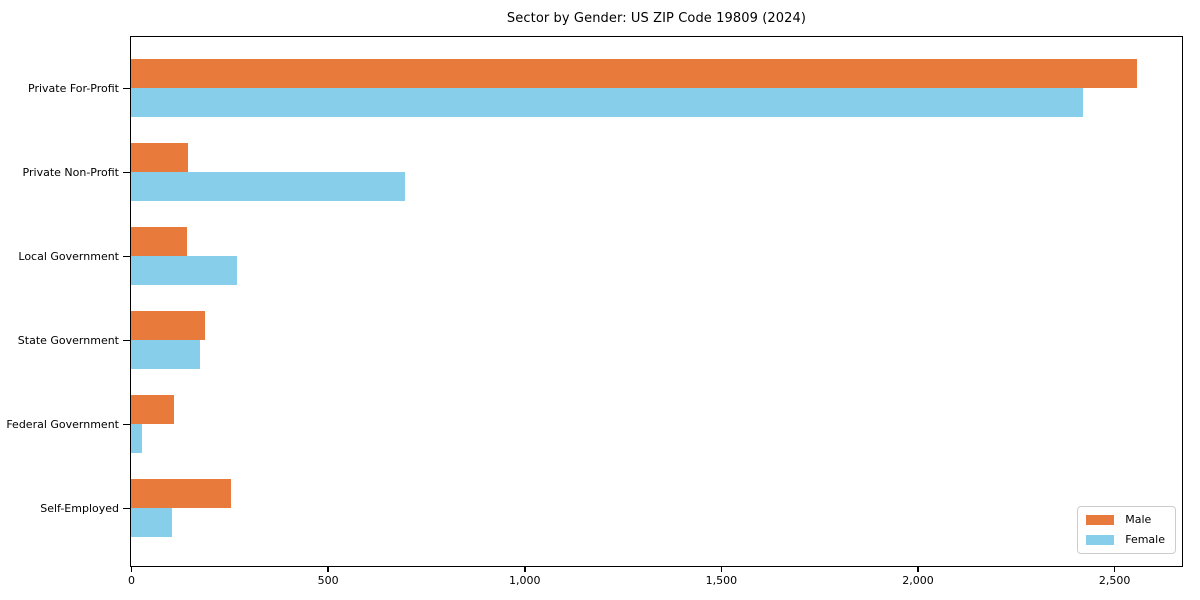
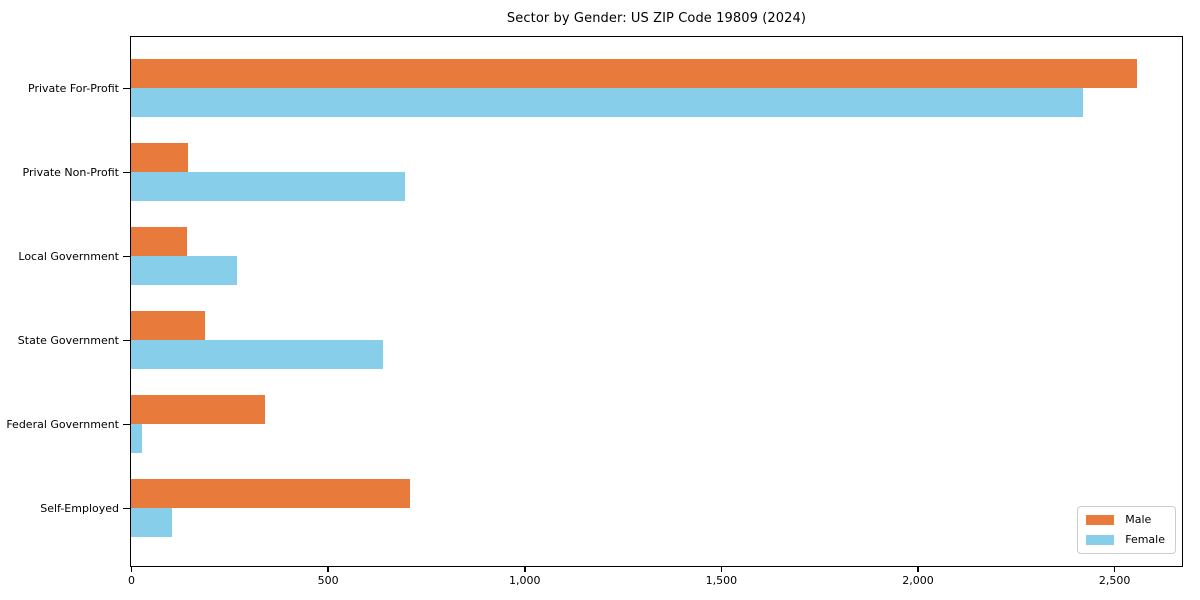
Female/State Government: 180 -> 640
Male/Federal Government: 110 -> 340
Male/Self-Employed: 250 -> 710
